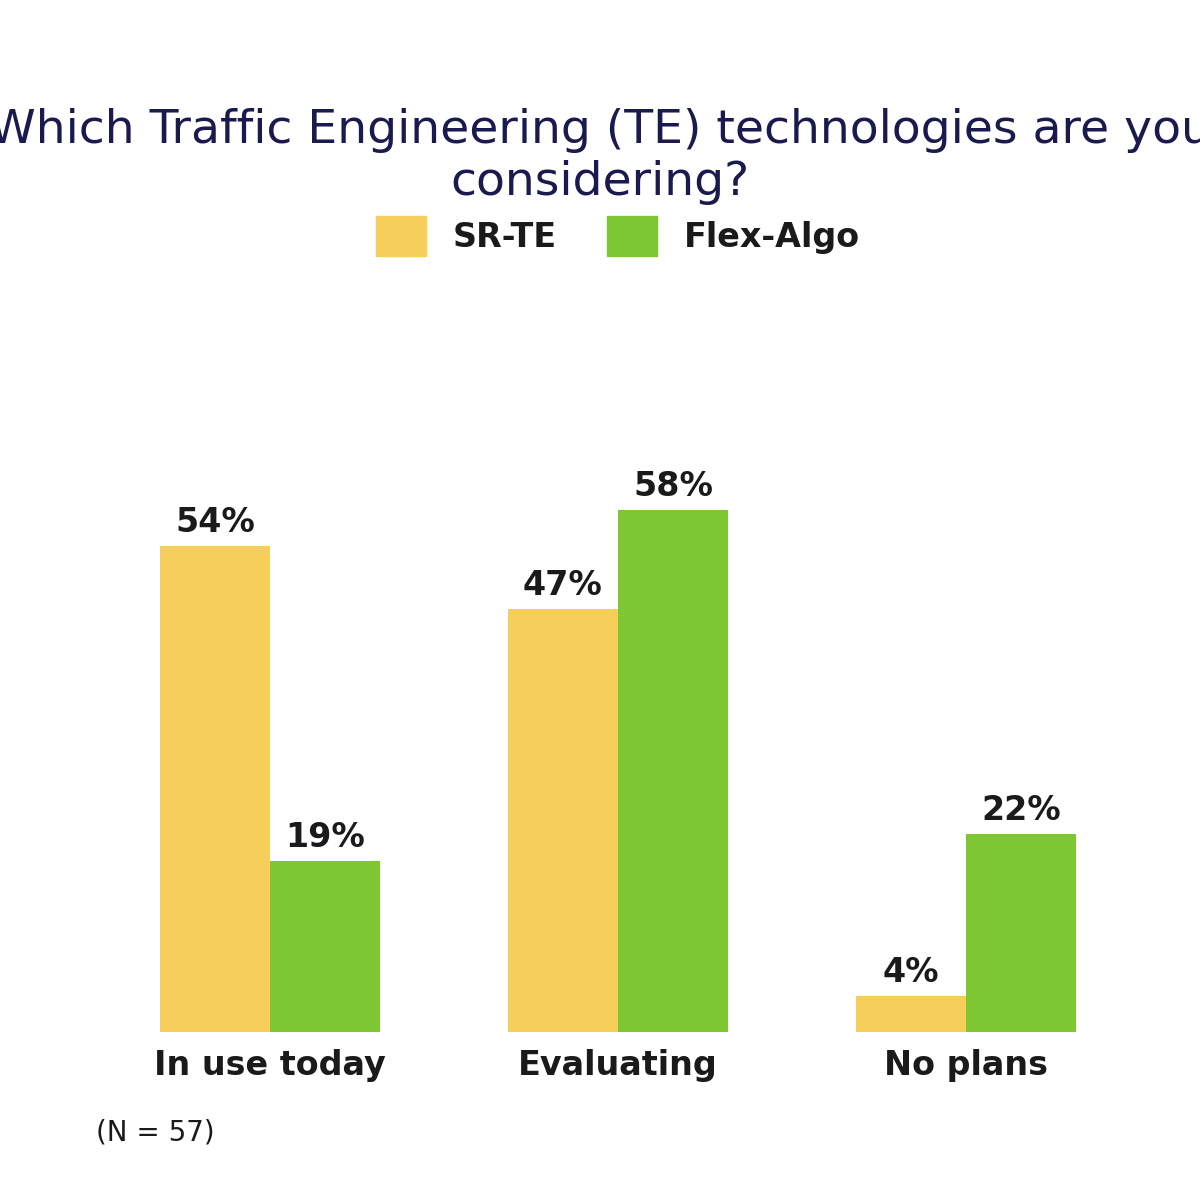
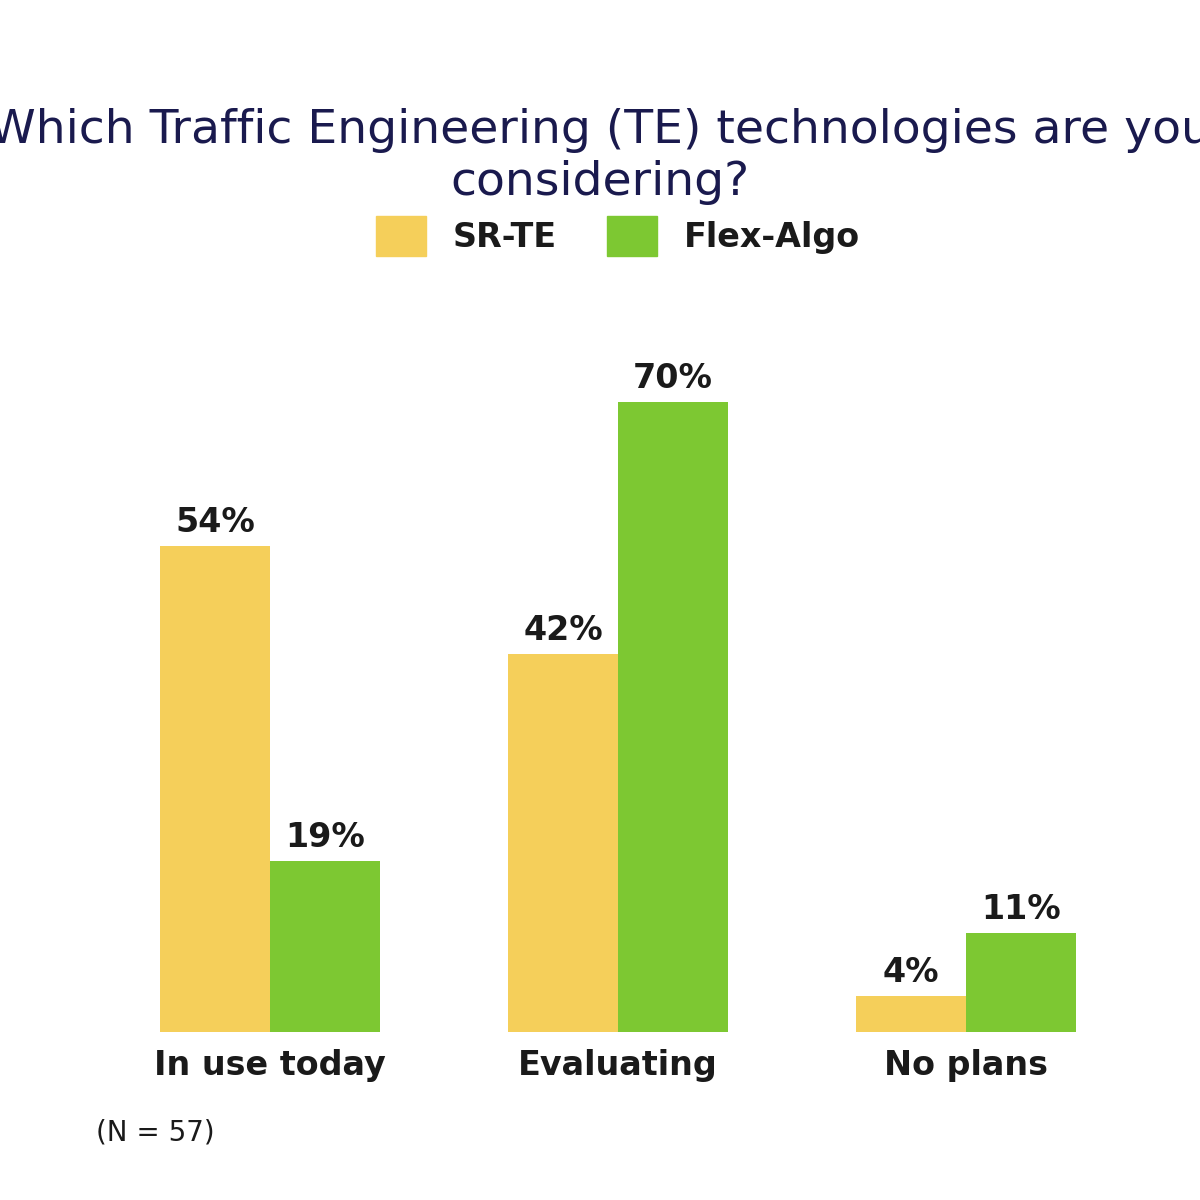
SR-TE/Evaluating: 47% -> 42%
Flex-Algo/Evaluating: 58% -> 70%
Flex-Algo/No plans: 22% -> 11%
